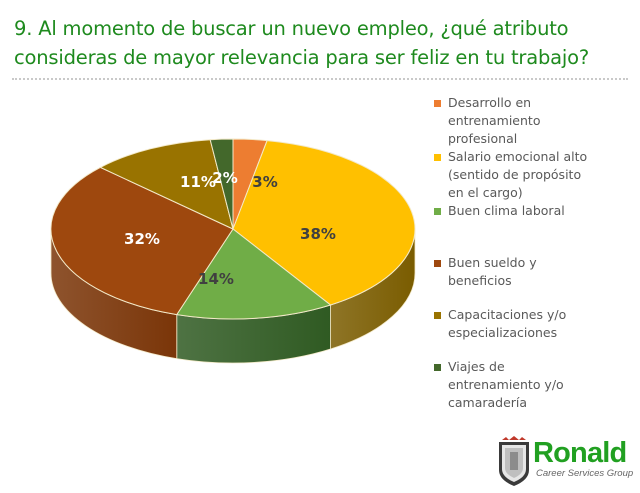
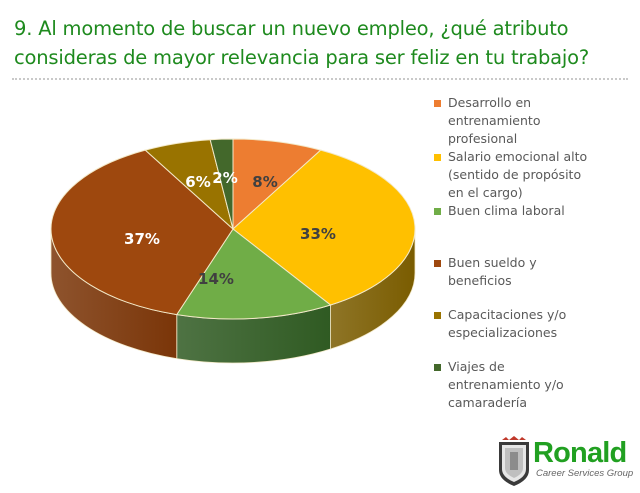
Desarrollo en entrenamiento profesional: 3% -> 8%
Salario emocional alto (sentido de propósito en el cargo): 38% -> 33%
Buen sueldo y beneficios: 32% -> 37%
Capacitaciones y/o especializaciones: 11% -> 6%
